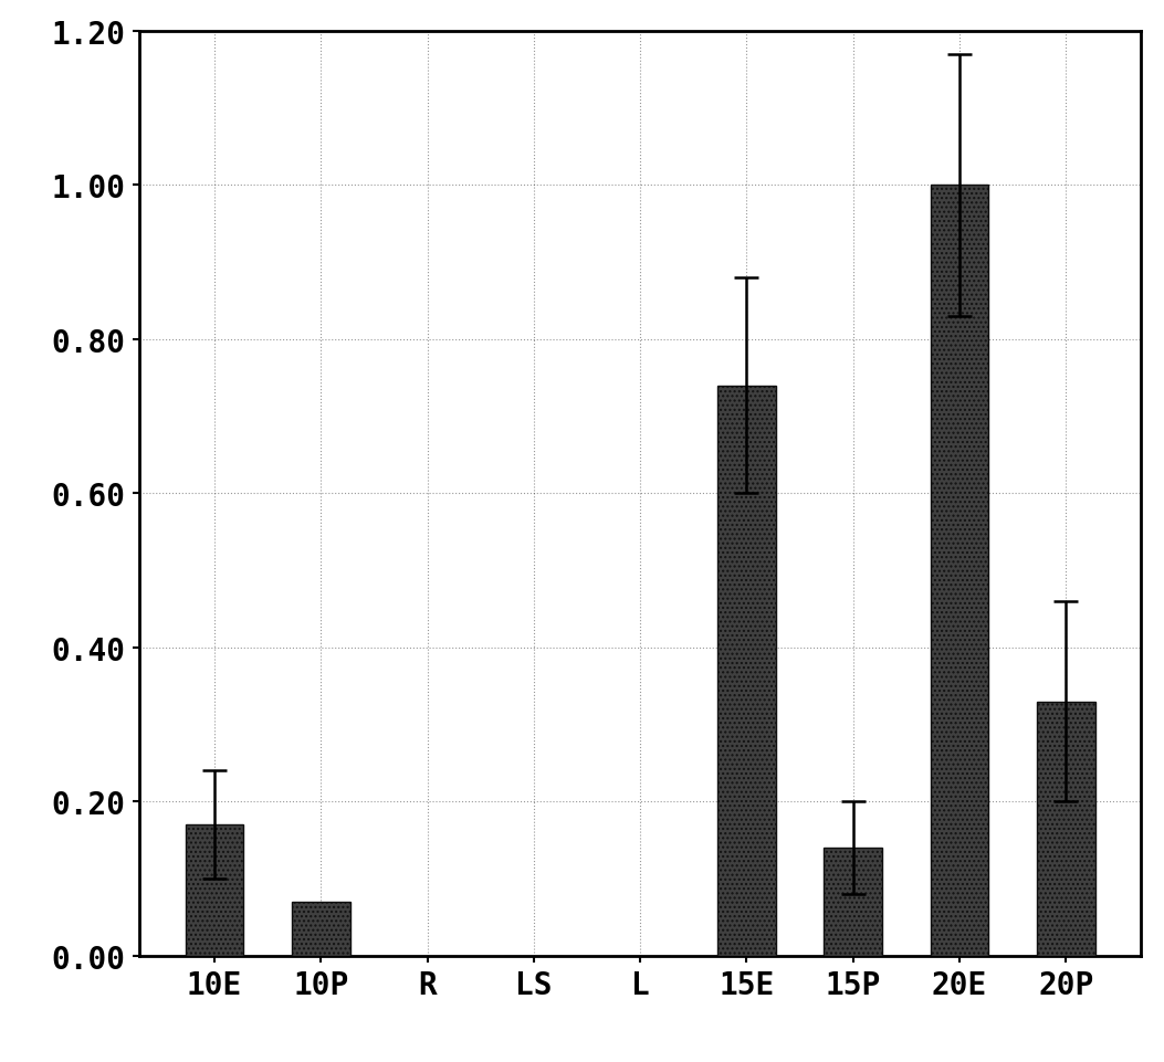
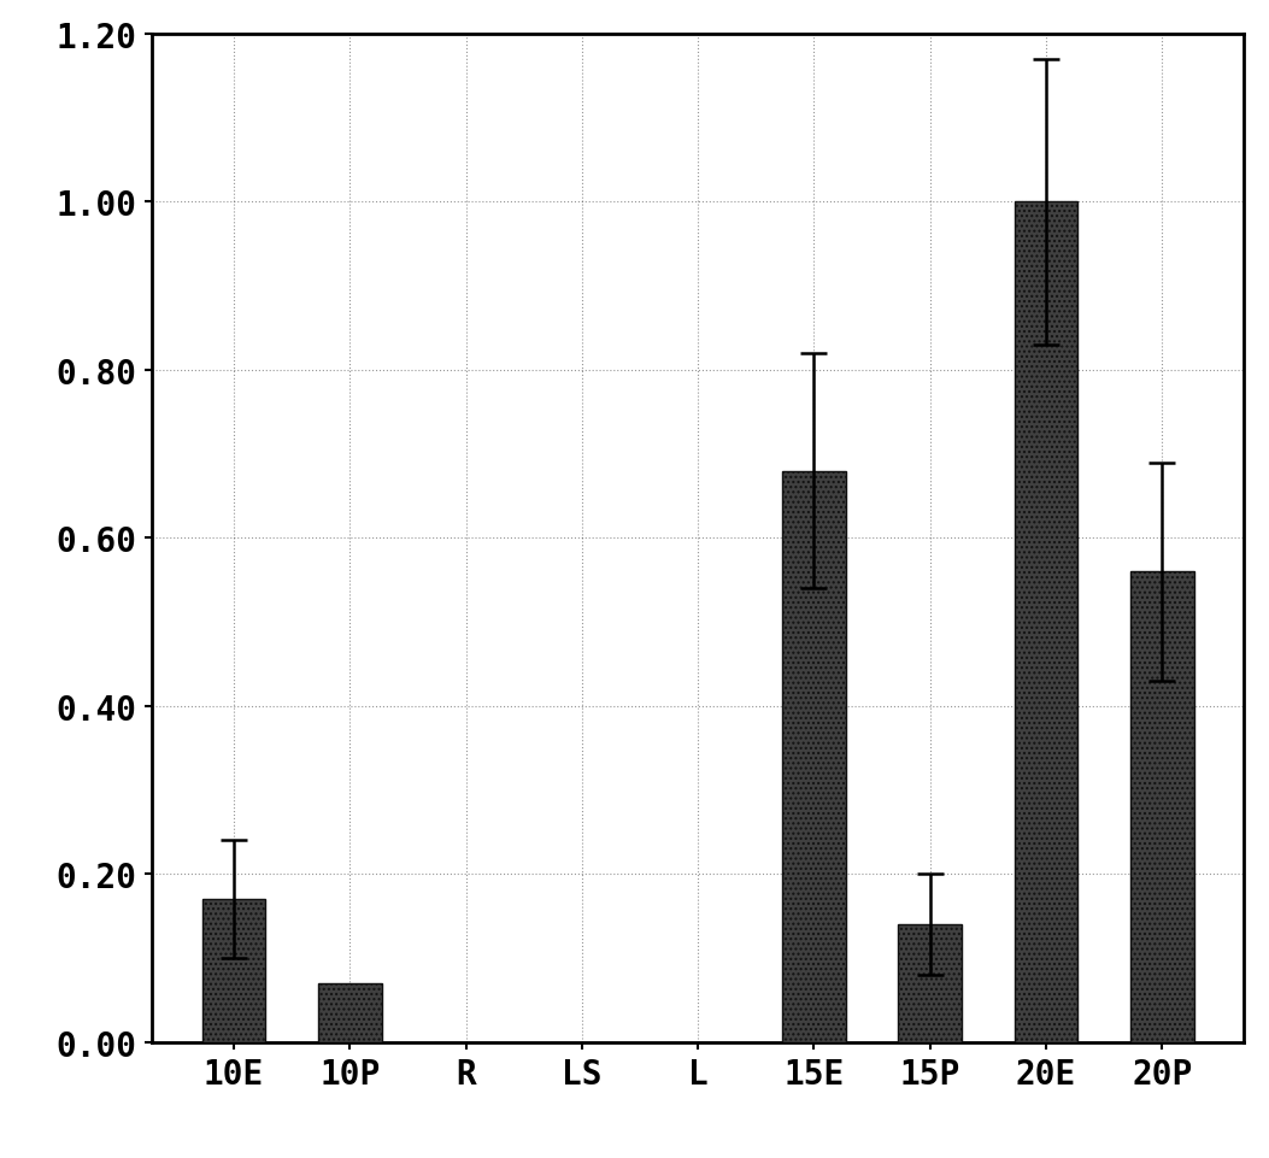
15E: 0.74 -> 0.68
20P: 0.33 -> 0.56
